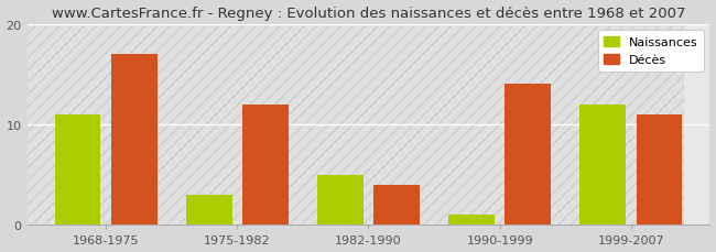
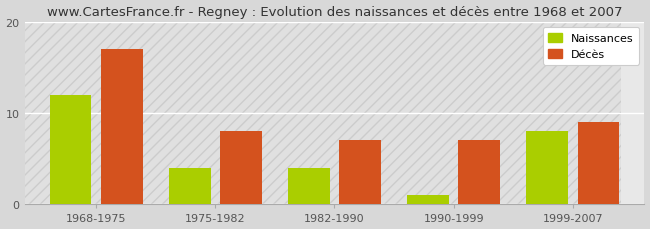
Naissances/1968-1975: 11 -> 12
Naissances/1975-1982: 3 -> 4
Décès/1975-1982: 12 -> 8
Naissances/1982-1990: 5 -> 4
Décès/1982-1990: 4 -> 7
Décès/1990-1999: 14 -> 7
Naissances/1999-2007: 12 -> 8
Décès/1999-2007: 11 -> 9
